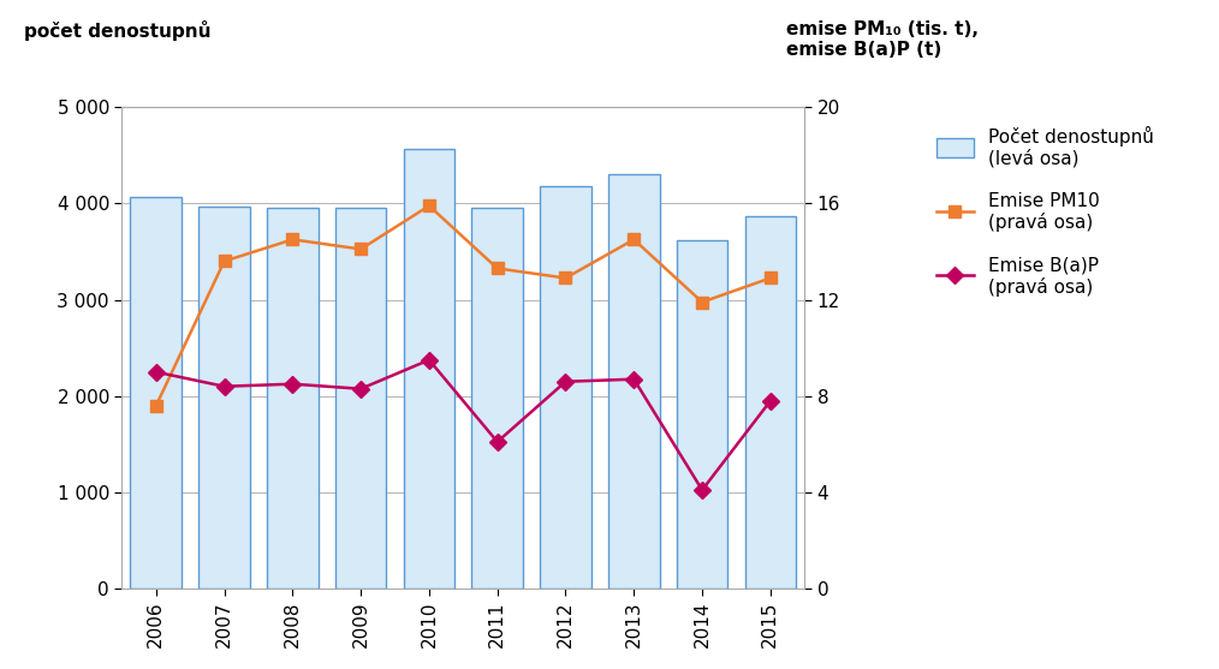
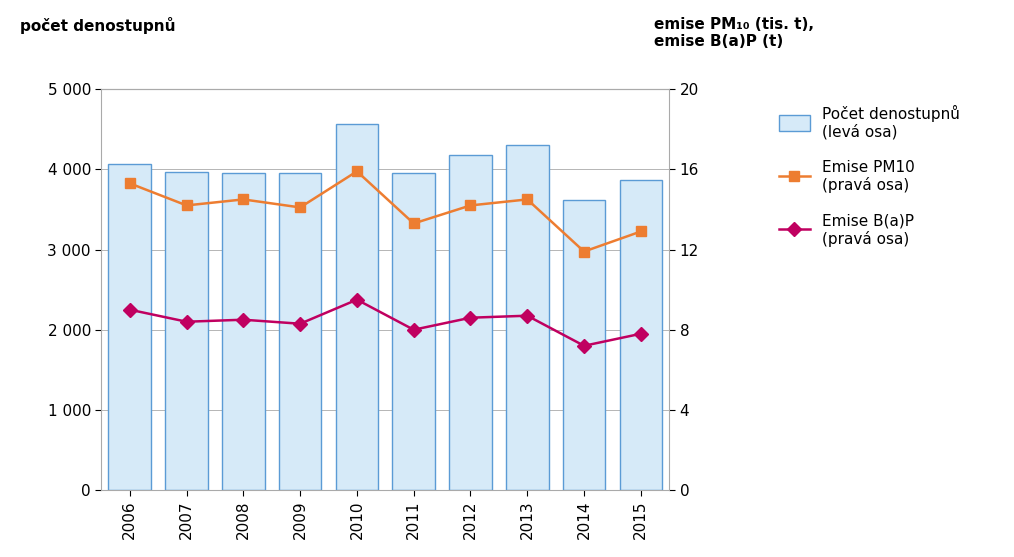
Emise PM10 (pravá osa)/2006: 7.6 -> 15.3
Emise PM10 (pravá osa)/2007: 13.6 -> 14.2
Emise B(a)P (pravá osa)/2011: 6.1 -> 8.0
Emise PM10 (pravá osa)/2012: 12.9 -> 14.2
Emise B(a)P (pravá osa)/2014: 4.1 -> 7.2
